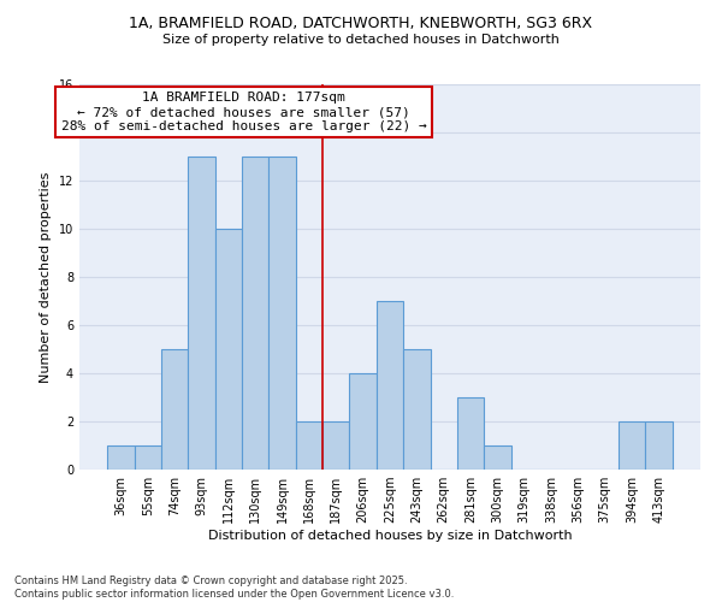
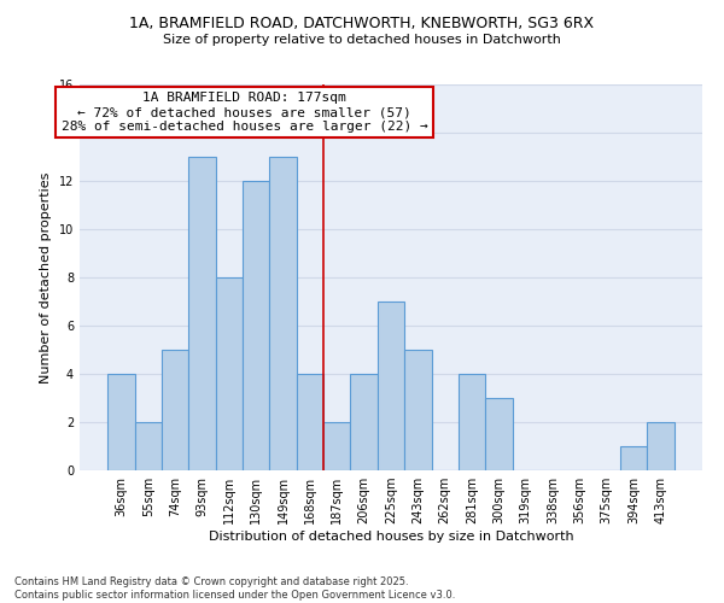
36sqm: 1 -> 4
55sqm: 1 -> 2
112sqm: 10 -> 8
130sqm: 13 -> 12
168sqm: 2 -> 4
281sqm: 3 -> 4
300sqm: 1 -> 3
394sqm: 2 -> 1
